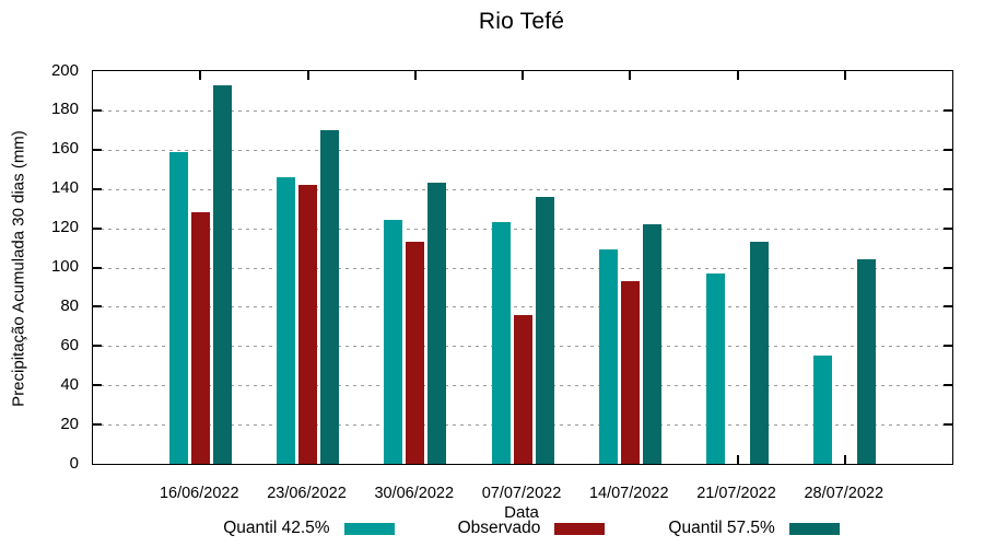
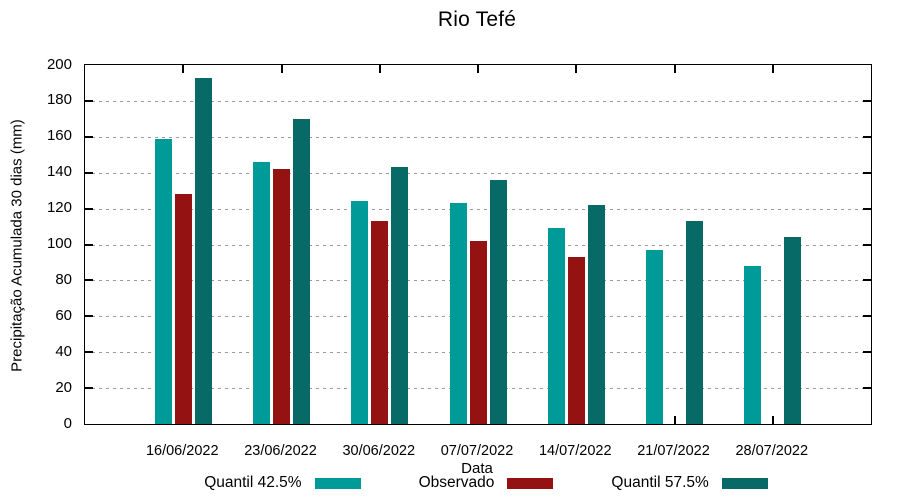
Observado/07/07/2022: 76 -> 102
Quantil 42.5%/28/07/2022: 55 -> 88
